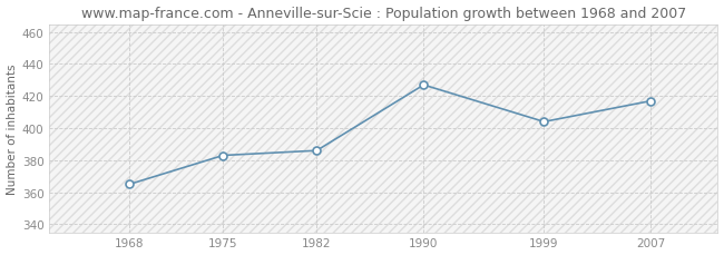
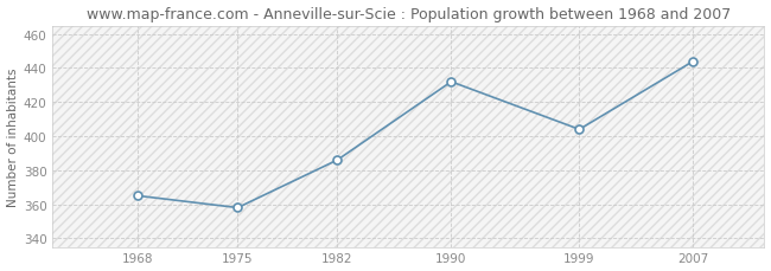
1975: 383 -> 358
1990: 427 -> 432
2007: 417 -> 444
